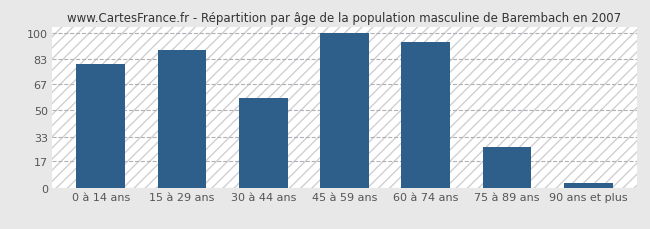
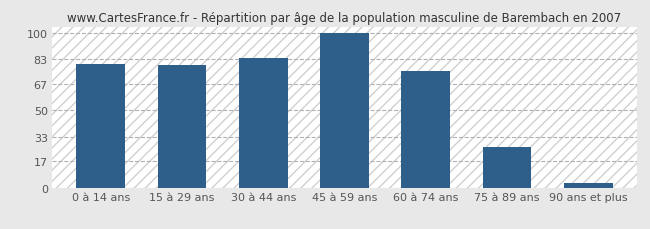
15 à 29 ans: 89 -> 79
30 à 44 ans: 58 -> 84
60 à 74 ans: 94 -> 75
